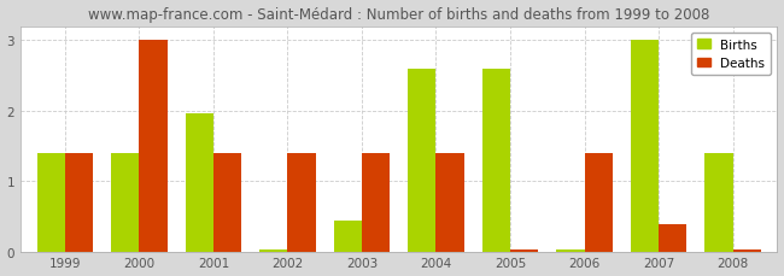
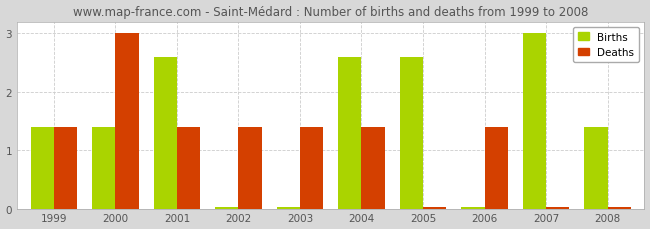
Births/2001: 1.96 -> 2.60
Births/2003: 0.44 -> 0.02
Deaths/2007: 0.38 -> 0.02
